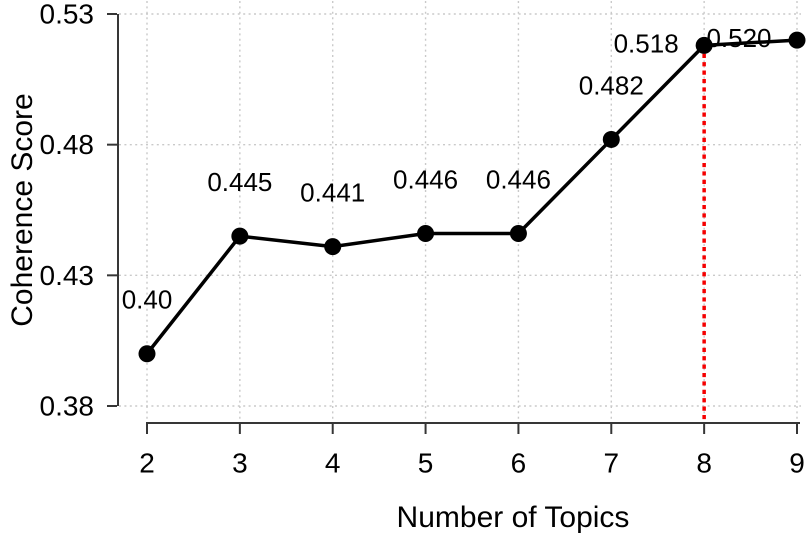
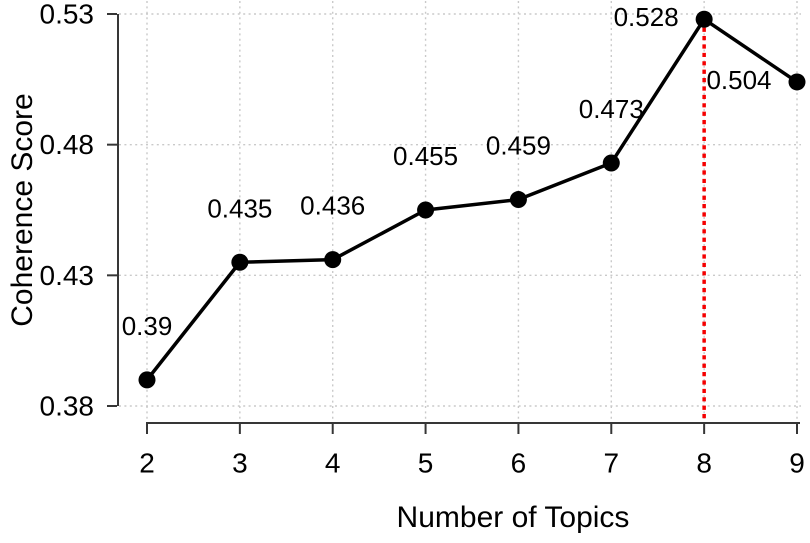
2: 0.40 -> 0.39
3: 0.445 -> 0.435
4: 0.441 -> 0.436
5: 0.446 -> 0.455
6: 0.446 -> 0.459
7: 0.482 -> 0.473
8: 0.518 -> 0.528
9: 0.520 -> 0.504
